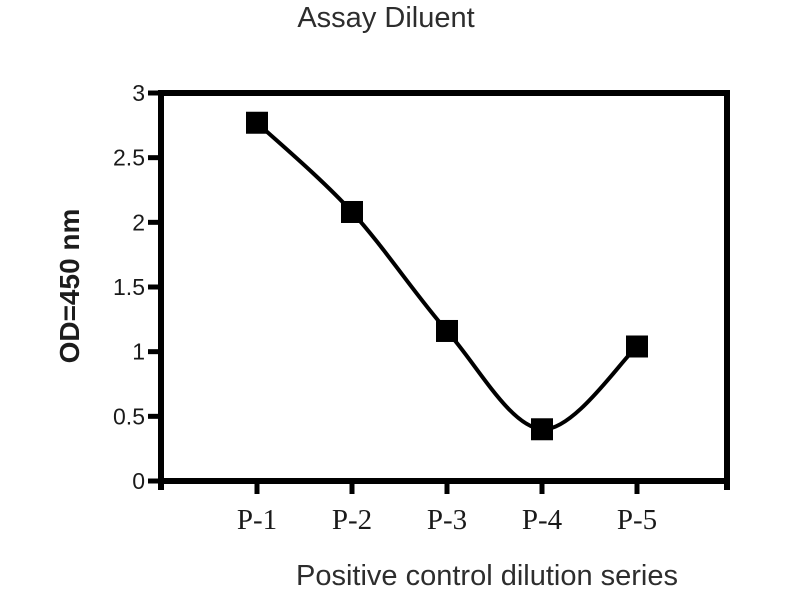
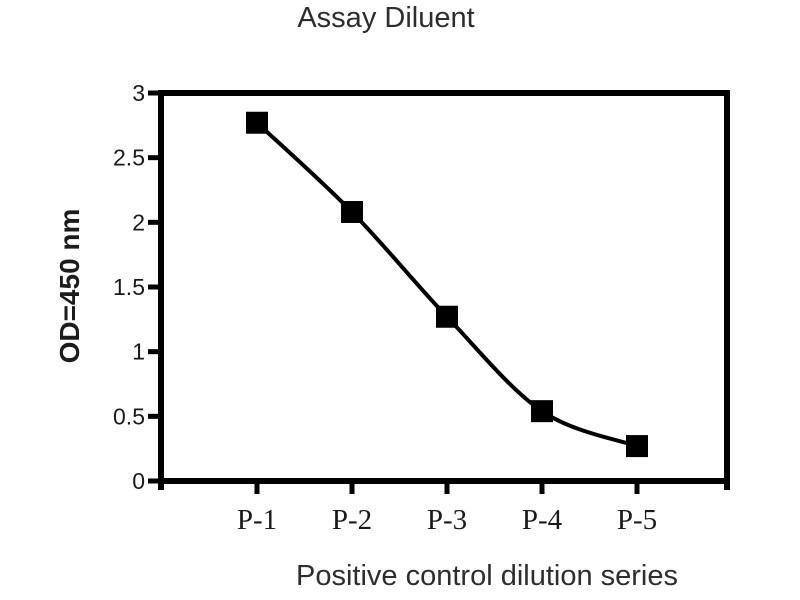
P-3: 1.16 -> 1.27
P-4: 0.40 -> 0.54
P-5: 1.04 -> 0.27
